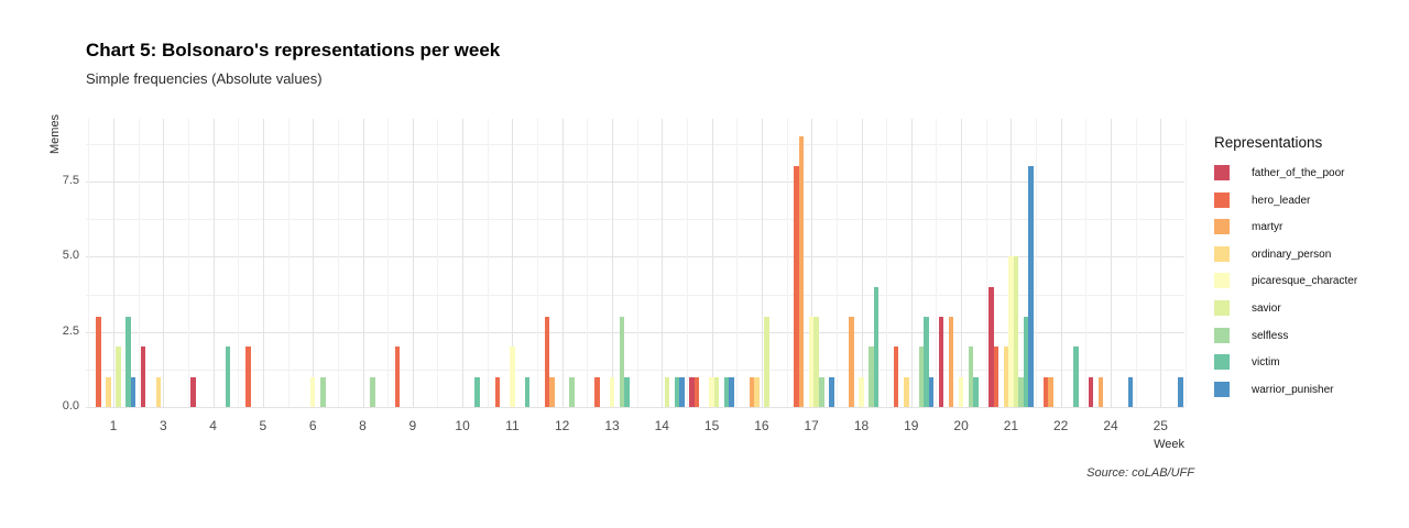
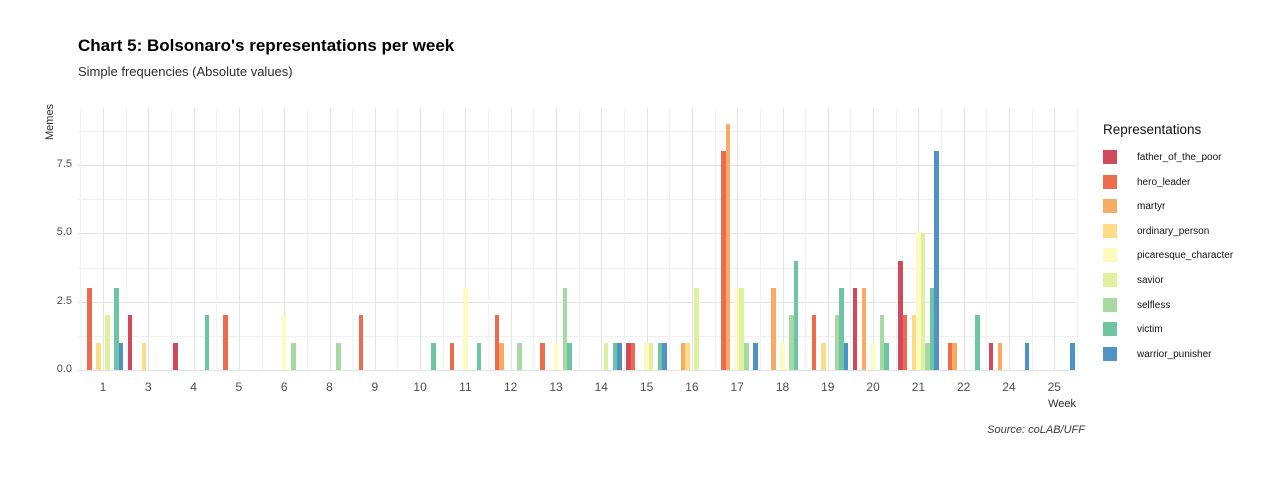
picaresque_character/6: 1 -> 2
picaresque_character/11: 2 -> 3
hero_leader/12: 3 -> 2
